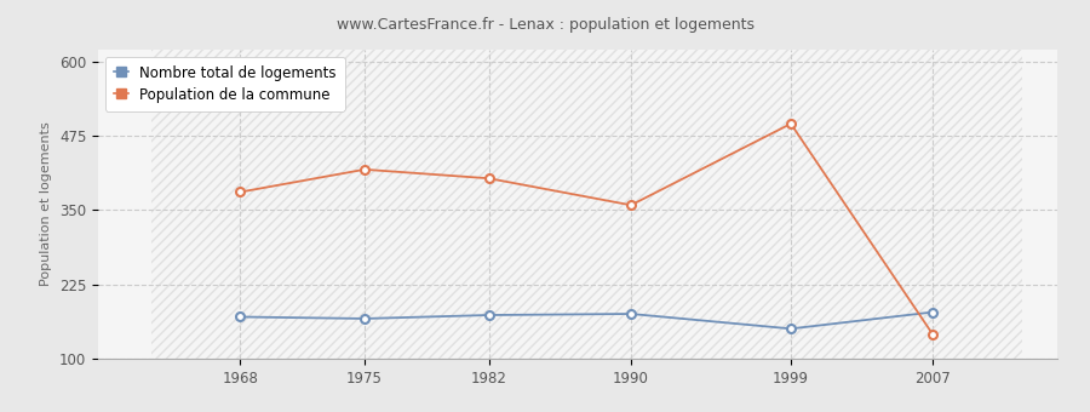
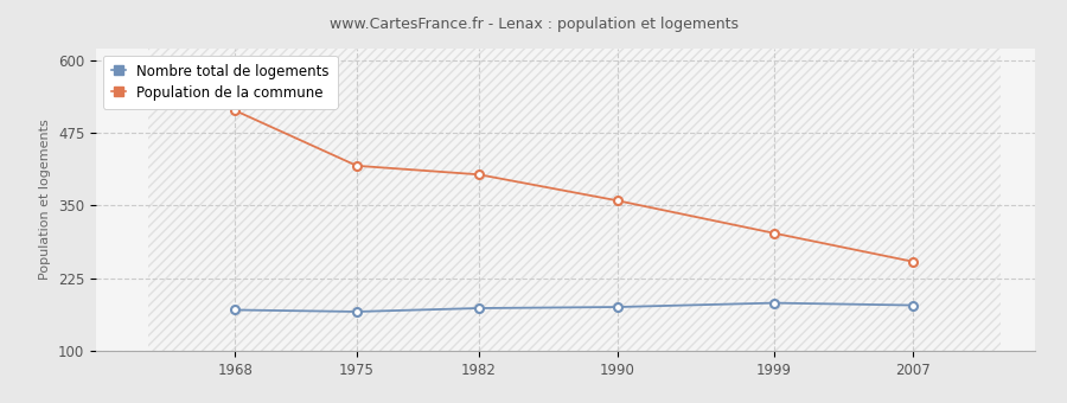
Population de la commune/1968: 380 -> 513
Nombre total de logements/1999: 150 -> 182
Population de la commune/1999: 495 -> 302
Population de la commune/2007: 140 -> 253
